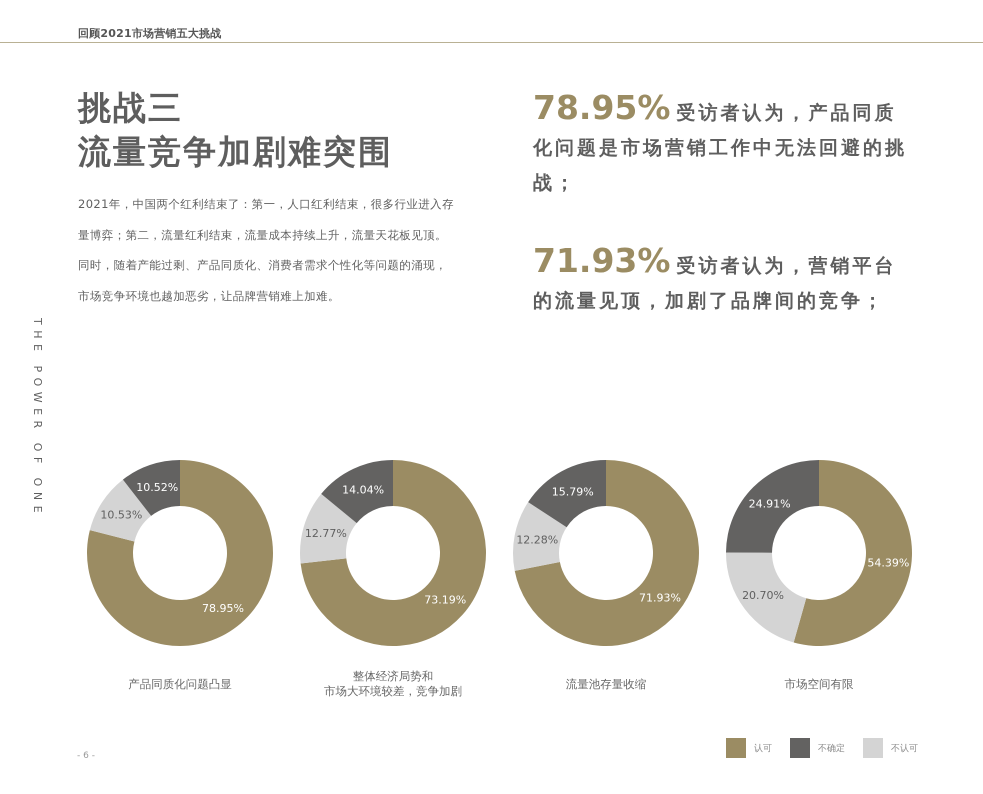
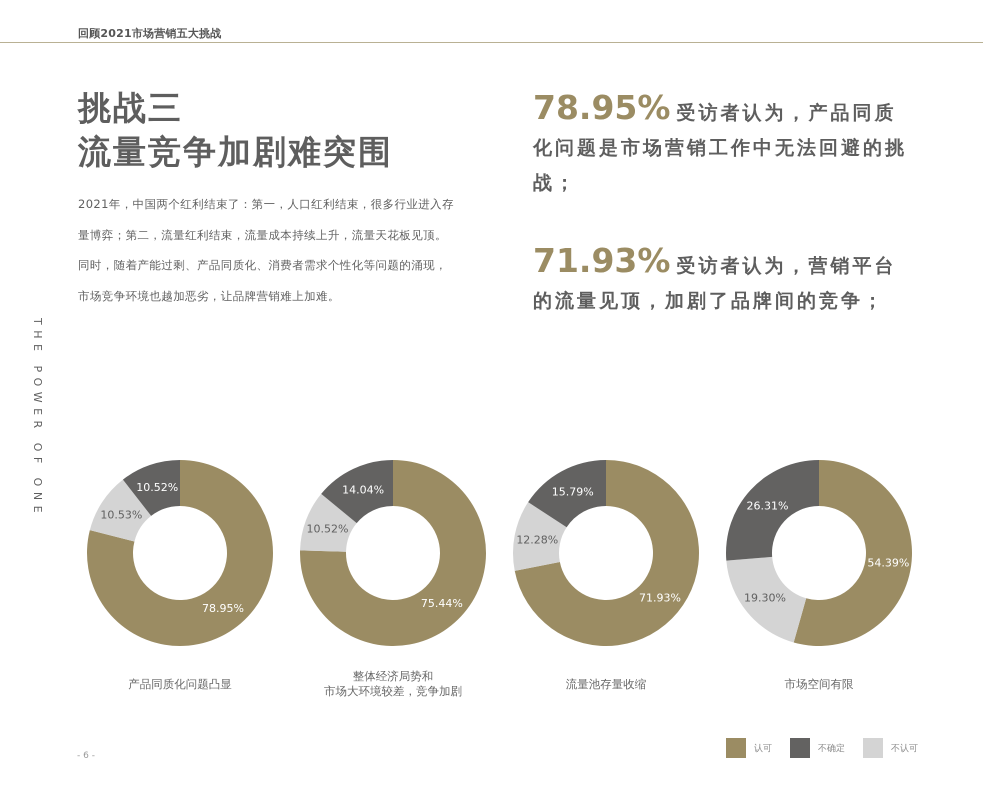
整体经济局势和市场大环境较差，竞争加剧/认可: 73.19% -> 75.44%
整体经济局势和市场大环境较差，竞争加剧/不认可: 12.77% -> 10.52%
市场空间有限/不认可: 20.70% -> 19.30%
市场空间有限/不确定: 24.91% -> 26.31%
